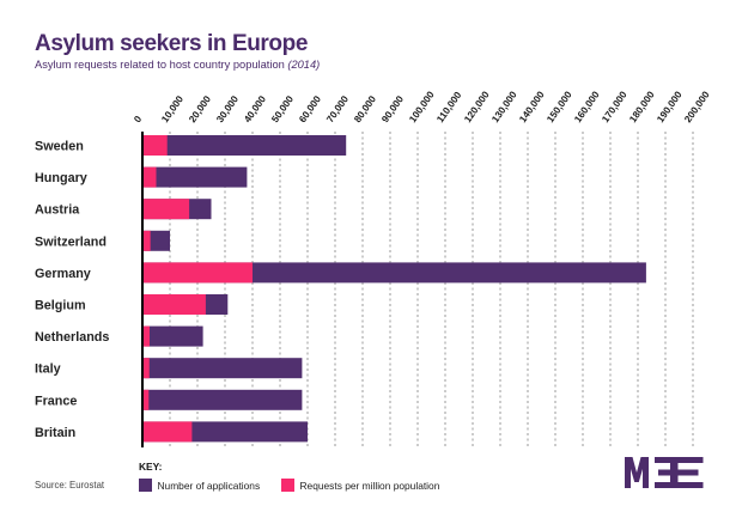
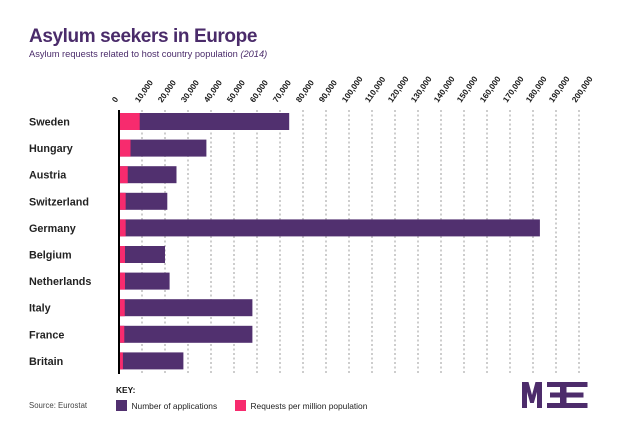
Requests per million population/Austria: 17000 -> 4000
Number of applications/Switzerland: 10000 -> 21000
Requests per million population/Germany: 40000 -> 3000
Number of applications/Belgium: 31000 -> 20000
Requests per million population/Belgium: 23000 -> 3000
Number of applications/Britain: 60000 -> 28000
Requests per million population/Britain: 18000 -> 2000
